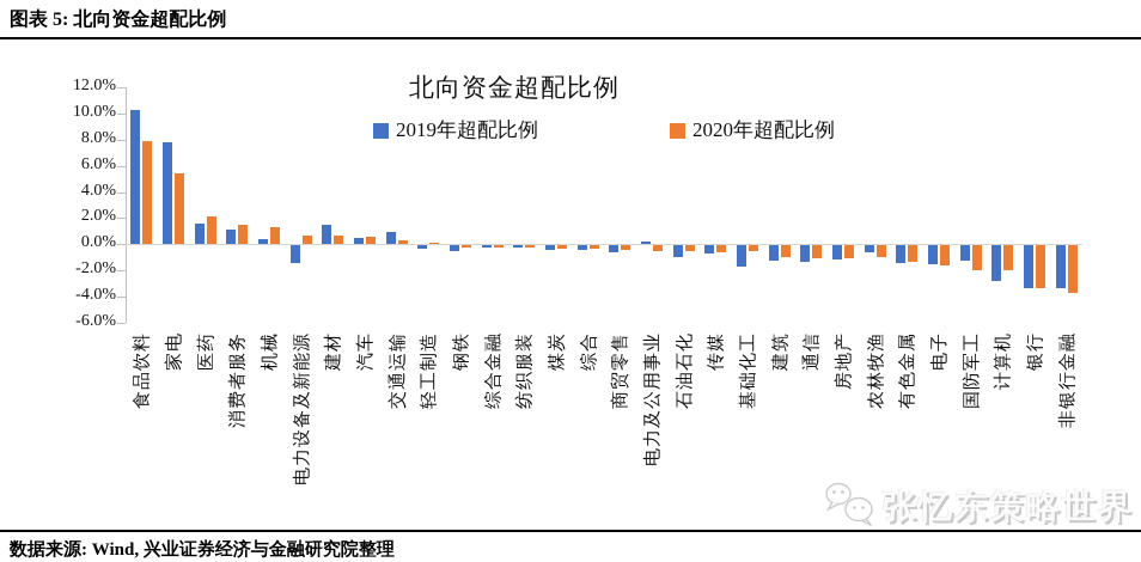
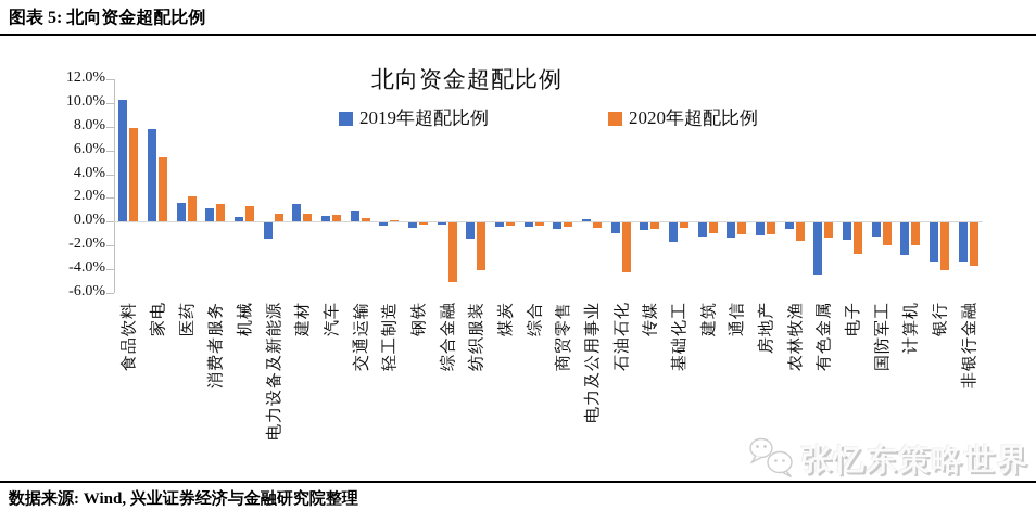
2020年超配比例/综合金融: -0.1% -> -5.0%
2019年超配比例/纺织服装: -0.1% -> -1.3%
2020年超配比例/纺织服装: -0.1% -> -4.0%
2020年超配比例/石油石化: -0.5% -> -4.2%
2020年超配比例/农林牧渔: -0.9% -> -1.5%
2019年超配比例/有色金属: -1.3% -> -4.4%
2020年超配比例/电子: -1.6% -> -2.6%
2020年超配比例/银行: -3.3% -> -4.0%
